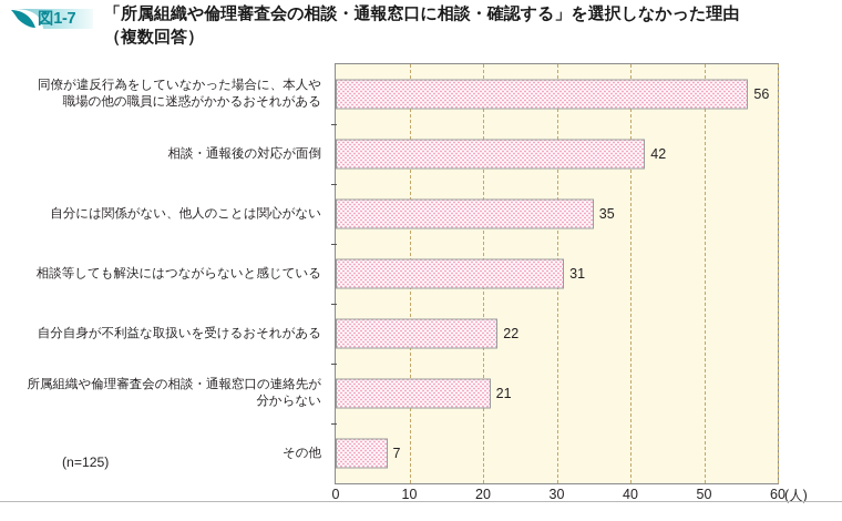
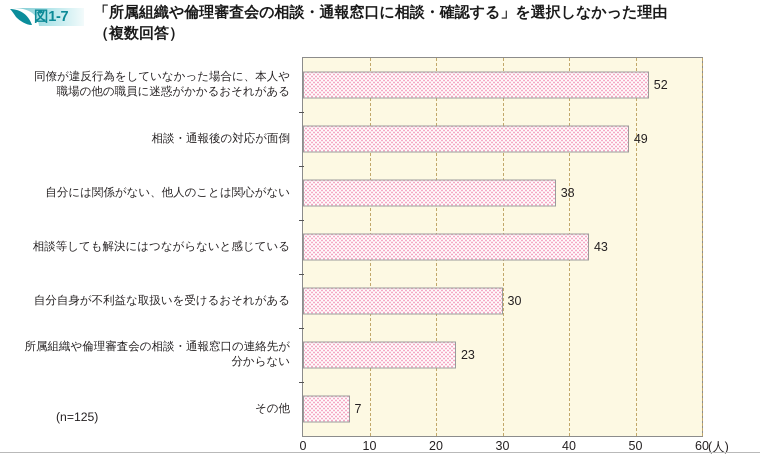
同僚が違反行為をしていなかった場合に、本人や 職場の他の職員に迷惑がかかるおそれがある: 56 -> 52
相談・通報後の対応が面倒: 42 -> 49
自分には関係がない、他人のことは関心がない: 35 -> 38
相談等しても解決にはつながらないと感じている: 31 -> 43
自分自身が不利益な取扱いを受けるおそれがある: 22 -> 30
所属組織や倫理審査会の相談・通報窓口の連絡先が 分からない: 21 -> 23
